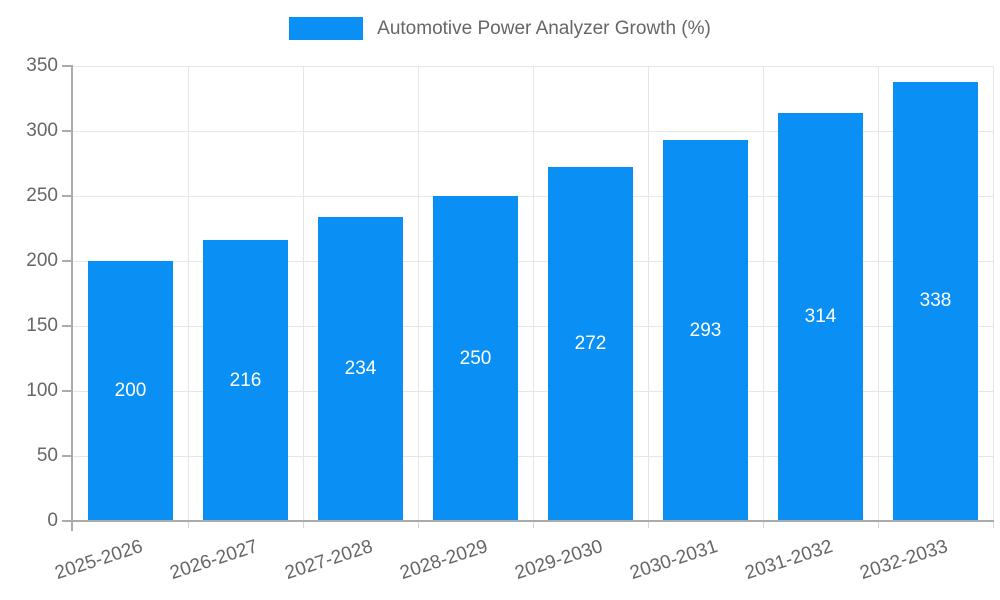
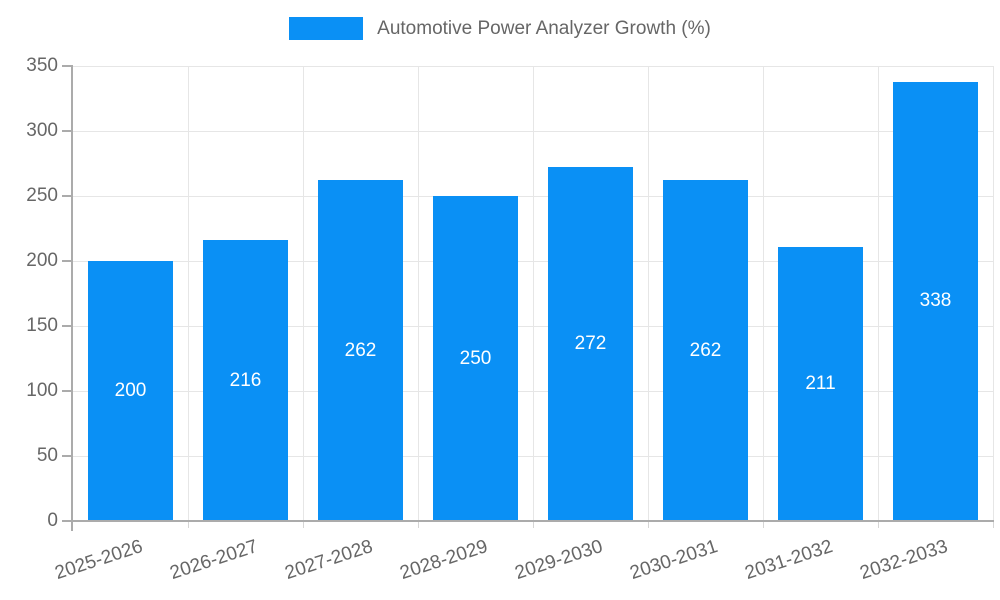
2027-2028: 234 -> 262
2030-2031: 293 -> 262
2031-2032: 314 -> 211
